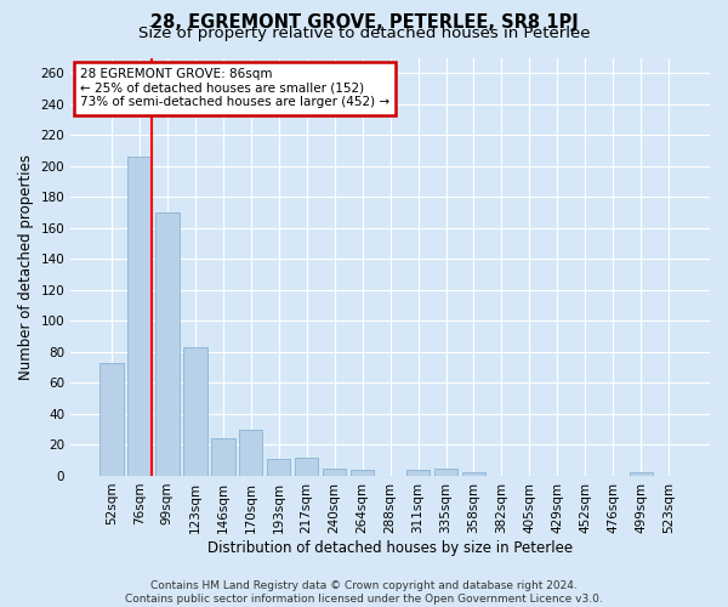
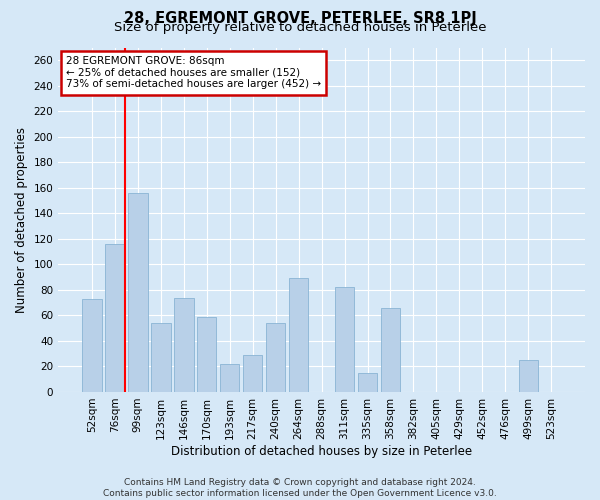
76sqm: 206 -> 116
99sqm: 170 -> 156
123sqm: 83 -> 54
146sqm: 24 -> 74
170sqm: 30 -> 59
193sqm: 11 -> 22
217sqm: 12 -> 29
240sqm: 5 -> 54
264sqm: 4 -> 89
311sqm: 4 -> 82
335sqm: 5 -> 15
358sqm: 2 -> 66
499sqm: 2 -> 25
